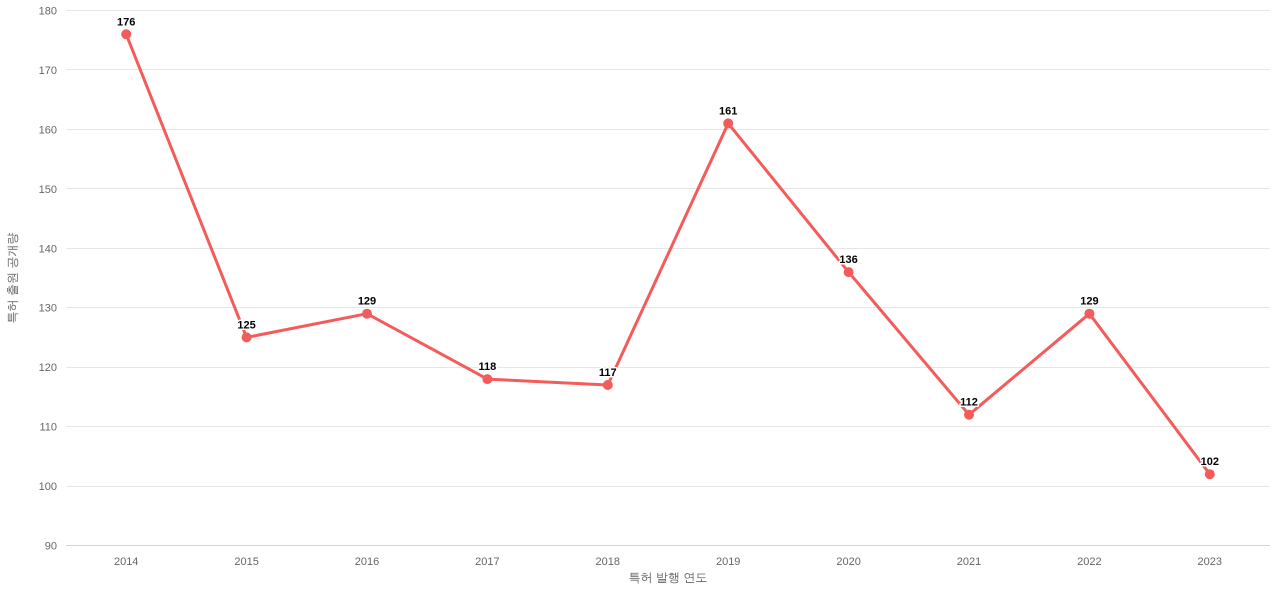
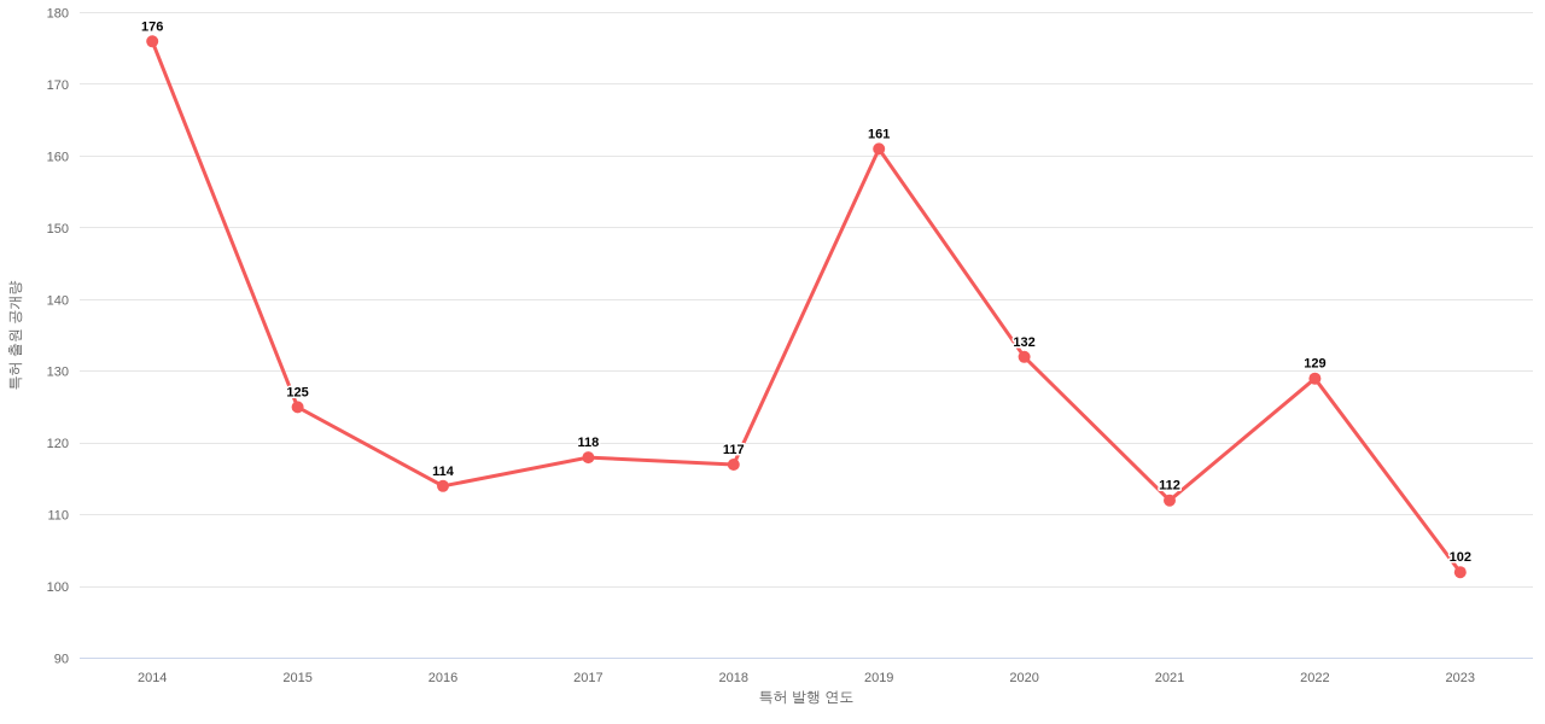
2016: 129 -> 114
2020: 136 -> 132
